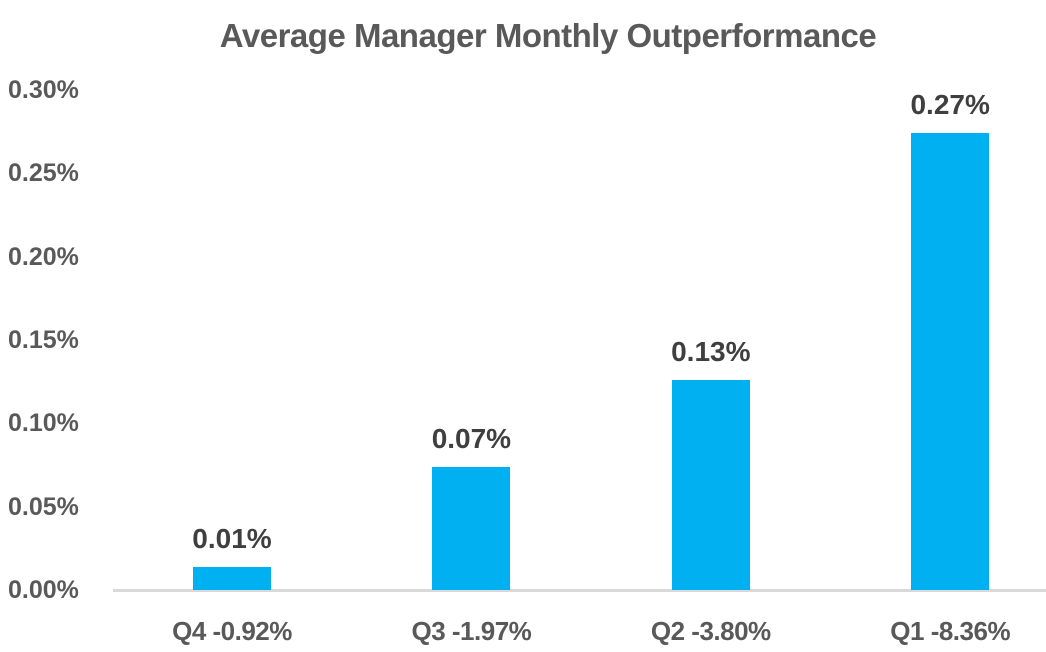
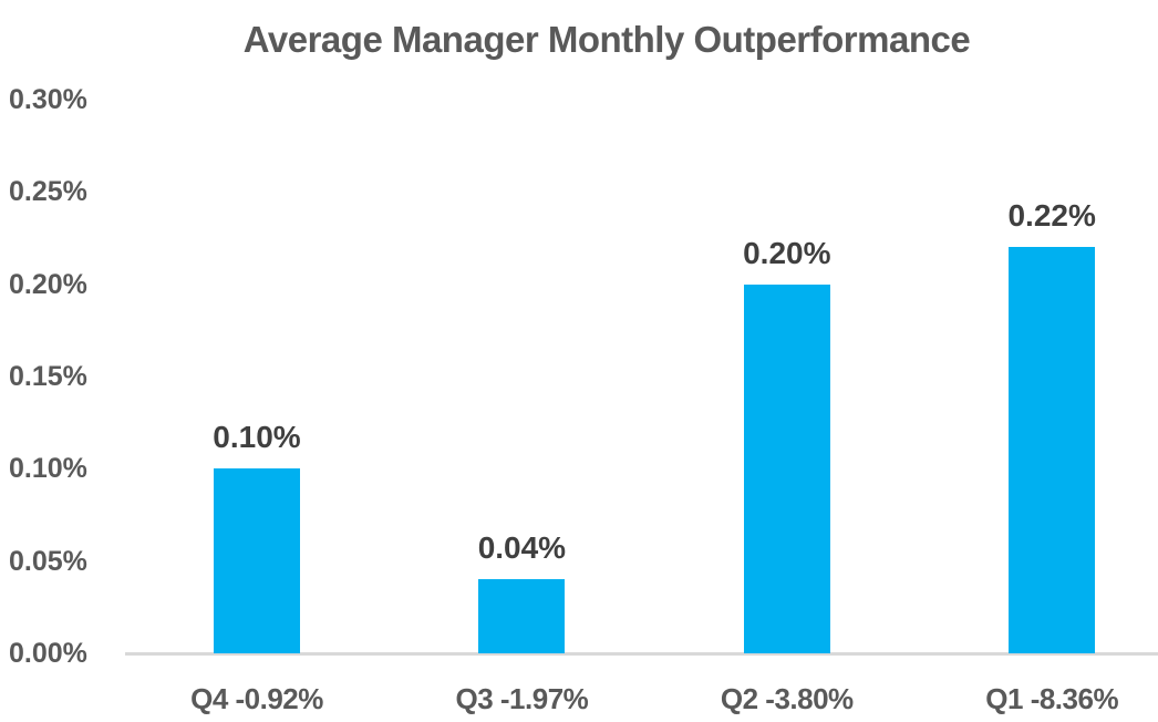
Q4 -0.92%: 0.01% -> 0.10%
Q3 -1.97%: 0.07% -> 0.04%
Q2 -3.80%: 0.13% -> 0.20%
Q1 -8.36%: 0.27% -> 0.22%
